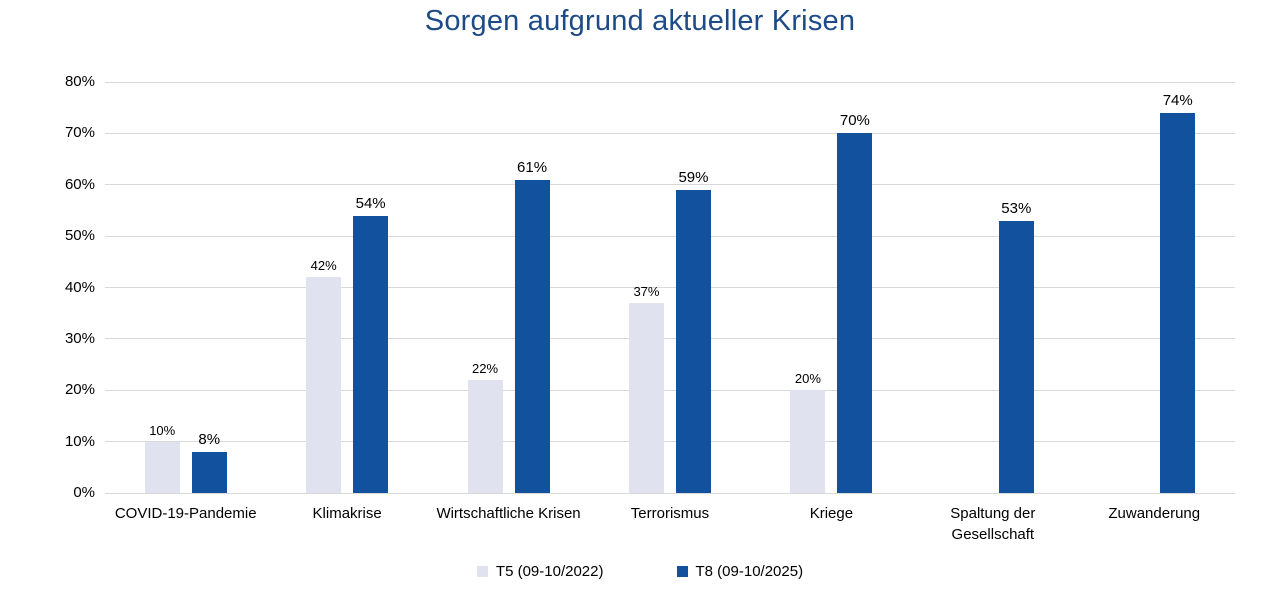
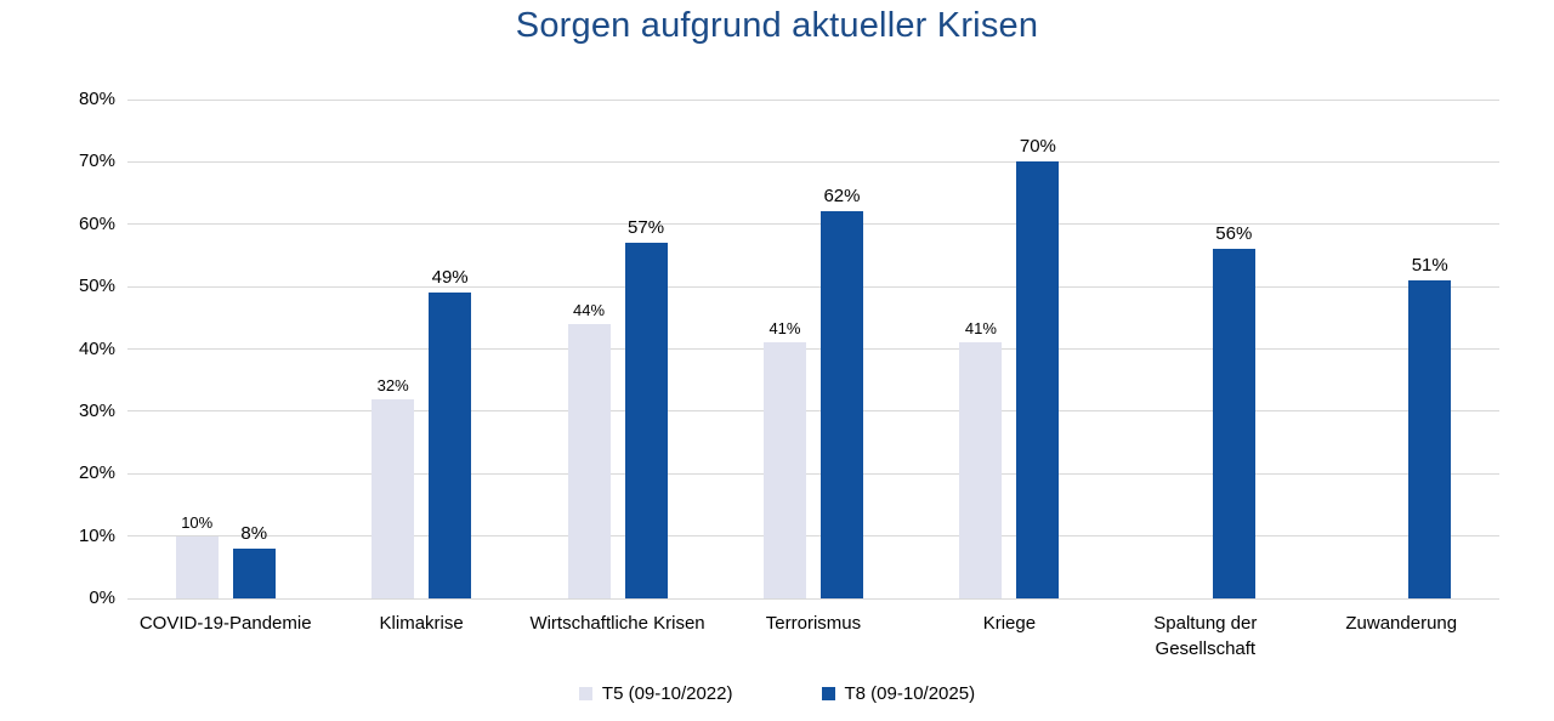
T5 (09-10/2022)/Klimakrise: 42% -> 32%
T8 (09-10/2025)/Klimakrise: 54% -> 49%
T5 (09-10/2022)/Wirtschaftliche Krisen: 22% -> 44%
T8 (09-10/2025)/Wirtschaftliche Krisen: 61% -> 57%
T5 (09-10/2022)/Terrorismus: 37% -> 41%
T8 (09-10/2025)/Terrorismus: 59% -> 62%
T5 (09-10/2022)/Kriege: 20% -> 41%
T8 (09-10/2025)/Spaltung der Gesellschaft: 53% -> 56%
T8 (09-10/2025)/Zuwanderung: 74% -> 51%
